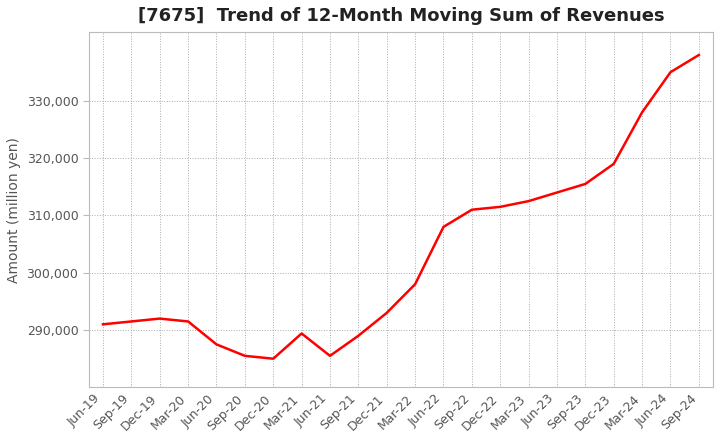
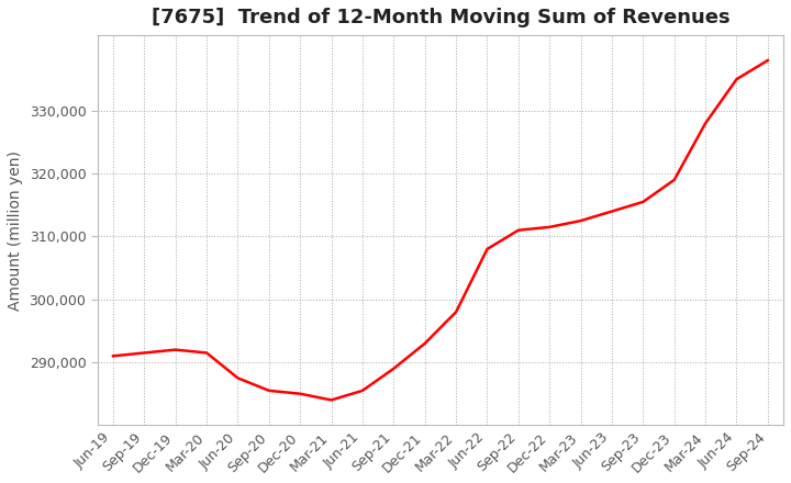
Mar-21: 289,400 -> 284,000
